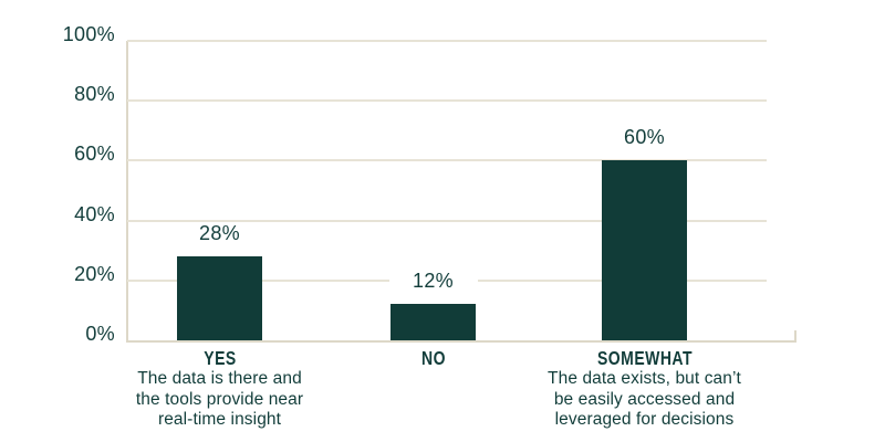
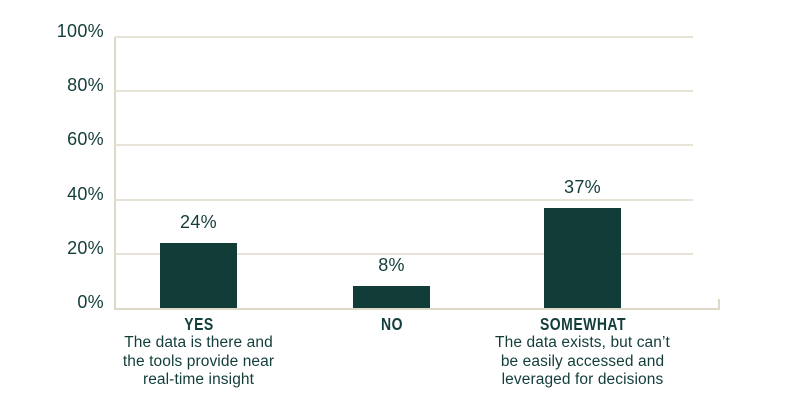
YES: 28% -> 24%
NO: 12% -> 8%
SOMEWHAT: 60% -> 37%
